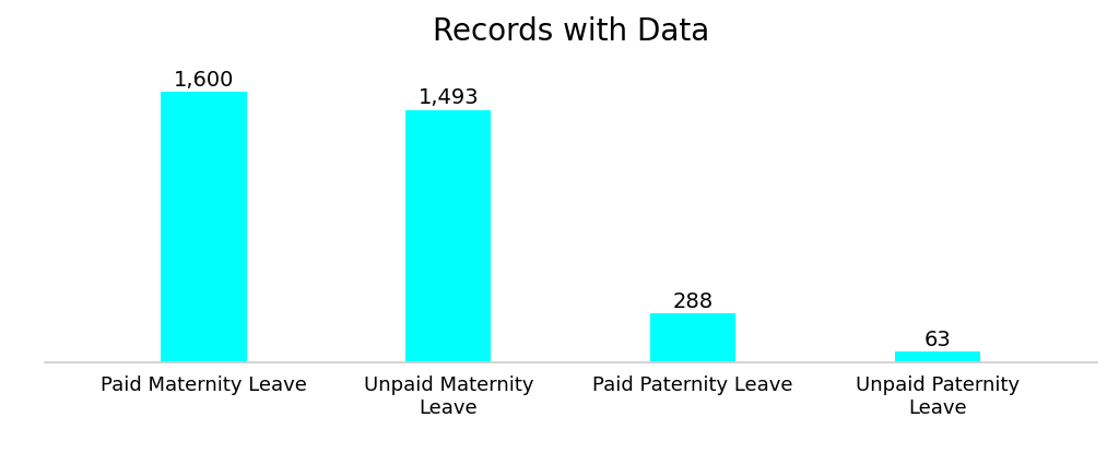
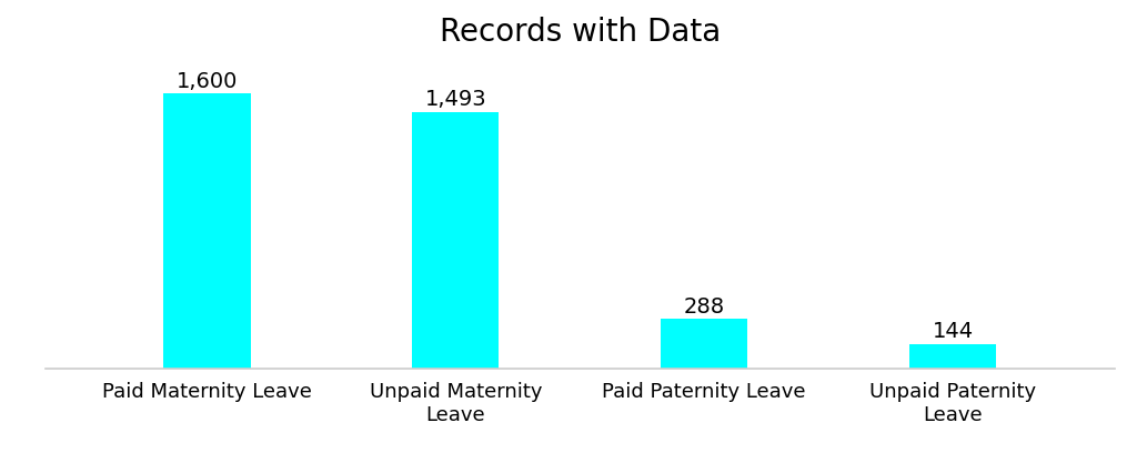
Unpaid Paternity Leave: 63 -> 144
